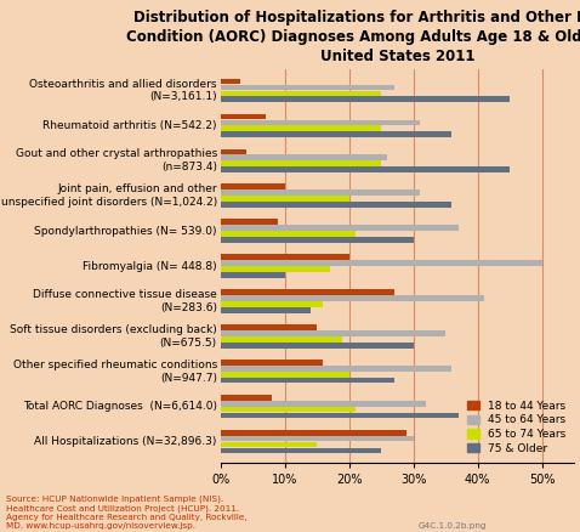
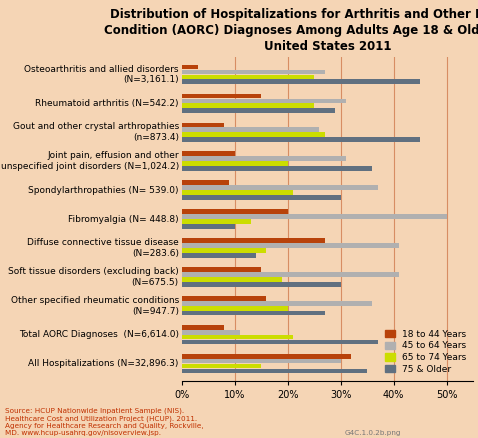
18 to 44 Years/Rheumatoid arthritis (N=542.2): 7% -> 15%
75 & Older/Rheumatoid arthritis (N=542.2): 36% -> 29%
18 to 44 Years/Gout and other crystal arthropathies (n=873.4): 4% -> 8%
65 to 74 Years/Gout and other crystal arthropathies (n=873.4): 25% -> 27%
65 to 74 Years/Fibromyalgia (N= 448.8): 17% -> 13%
45 to 64 Years/Soft tissue disorders (excluding back) (N=675.5): 35% -> 41%
45 to 64 Years/Total AORC Diagnoses (N=6,614.0): 32% -> 11%
18 to 44 Years/All Hospitalizations (N=32,896.3): 29% -> 32%
75 & Older/All Hospitalizations (N=32,896.3): 25% -> 35%
